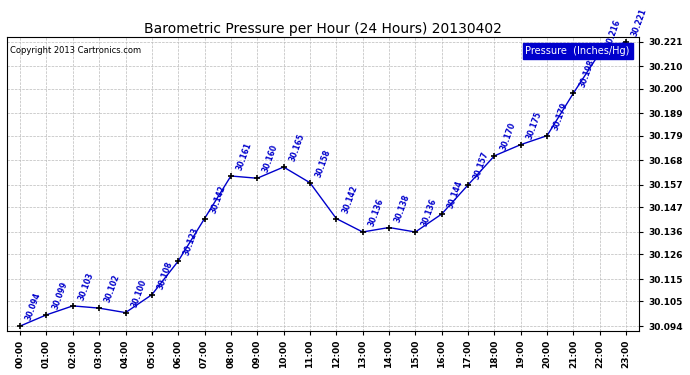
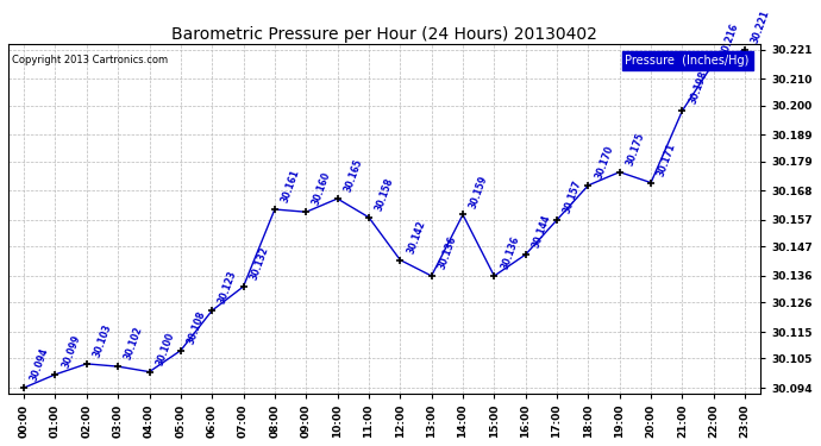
07:00: 30.142 -> 30.132
14:00: 30.138 -> 30.159
20:00: 30.179 -> 30.171
